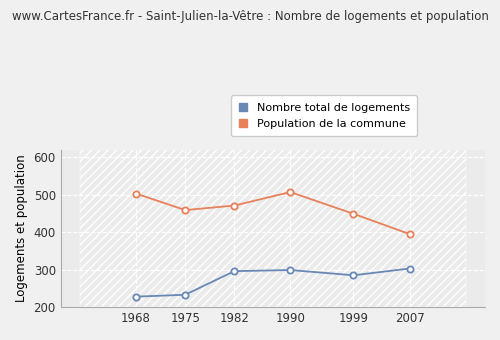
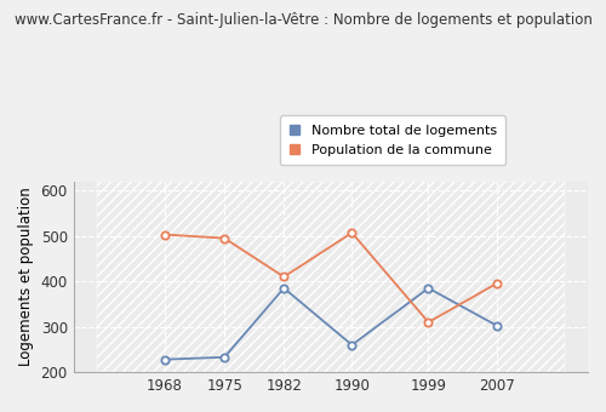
Population de la commune/1975: 459 -> 495
Nombre total de logements/1982: 296 -> 385
Population de la commune/1982: 471 -> 410
Nombre total de logements/1990: 299 -> 260
Nombre total de logements/1999: 285 -> 385
Population de la commune/1999: 449 -> 310
